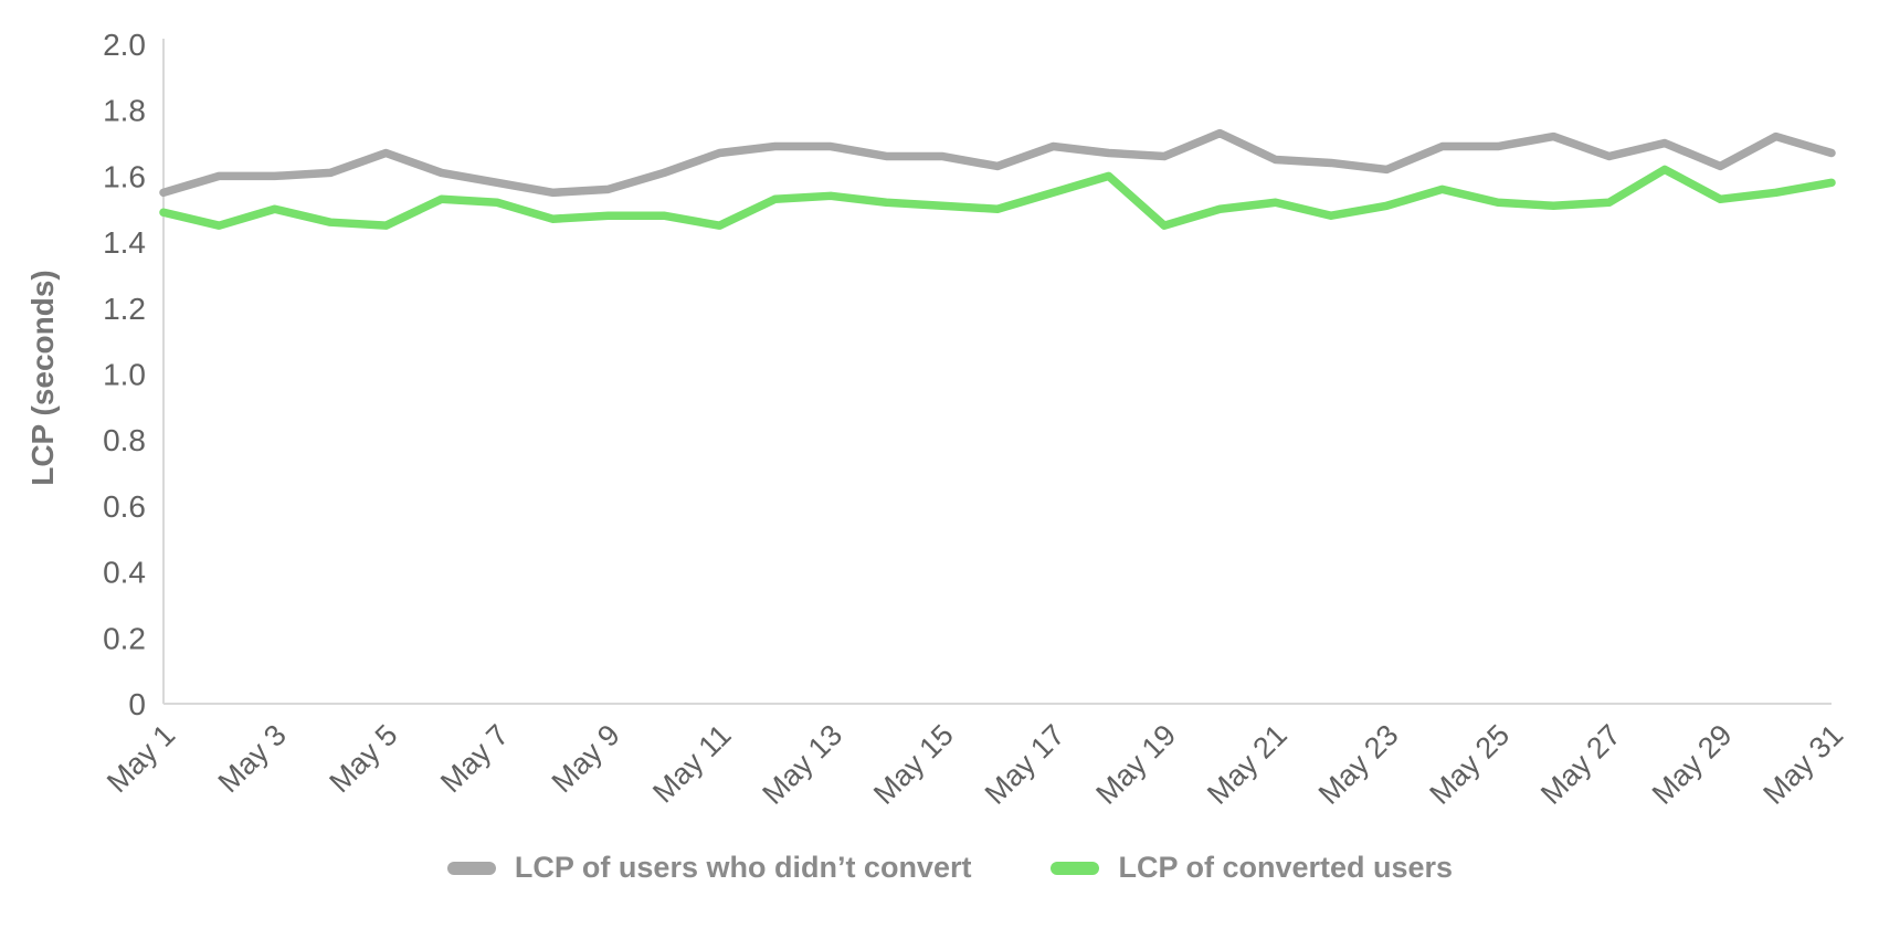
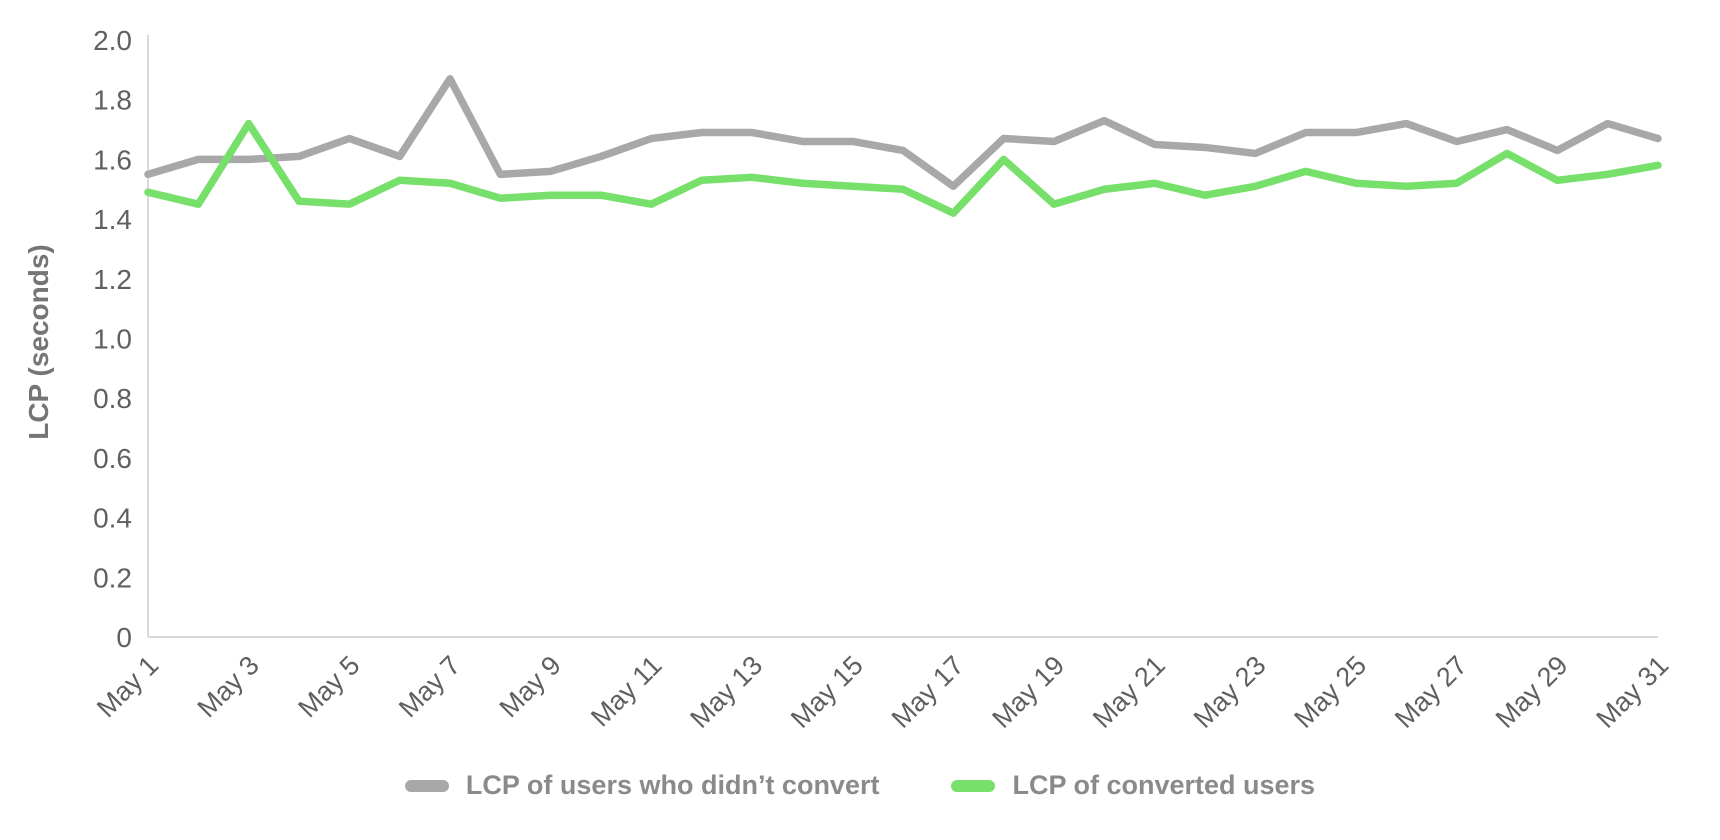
LCP of converted users/May 3: 1.50 -> 1.72
LCP of users who didn’t convert/May 7: 1.58 -> 1.87
LCP of users who didn’t convert/May 17: 1.69 -> 1.51
LCP of converted users/May 17: 1.55 -> 1.42
